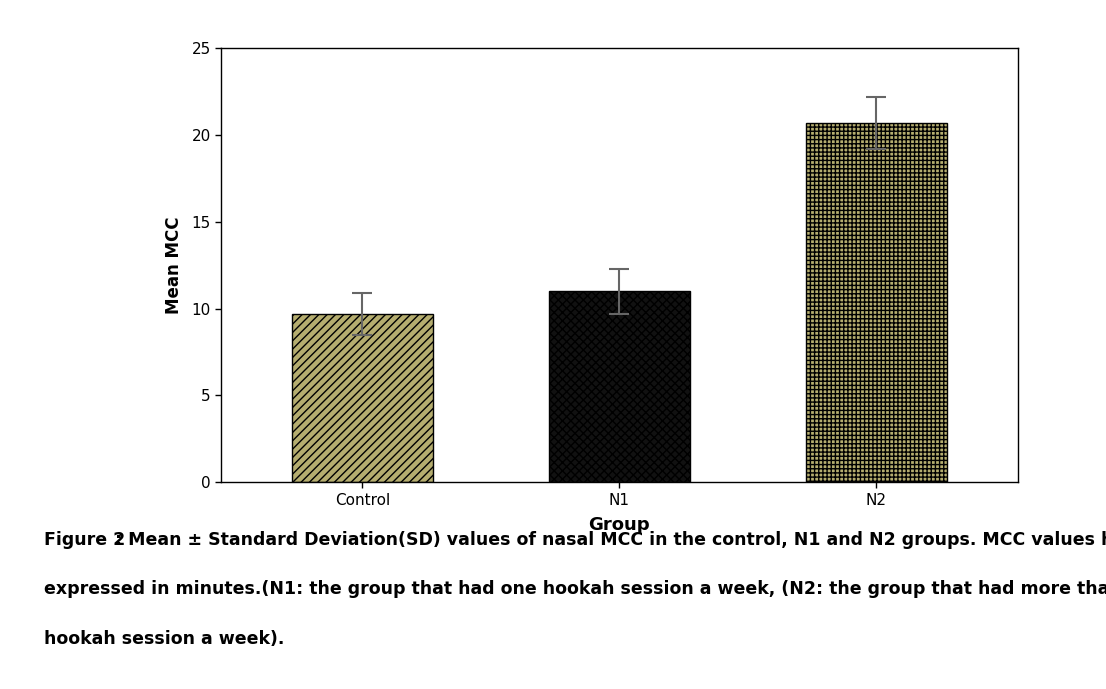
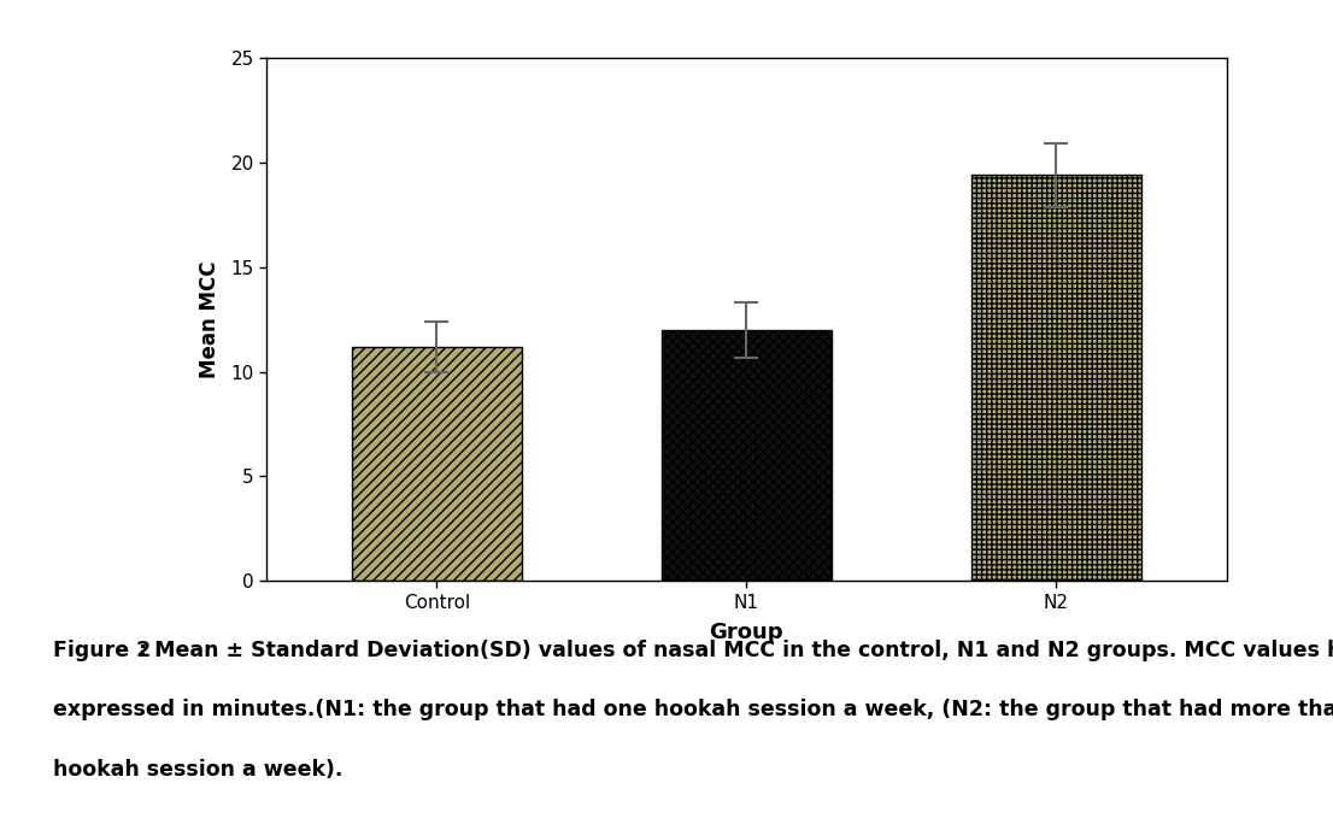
Control: 9.7 -> 11.2
N1: 11.0 -> 12.0
N2: 20.7 -> 19.4
